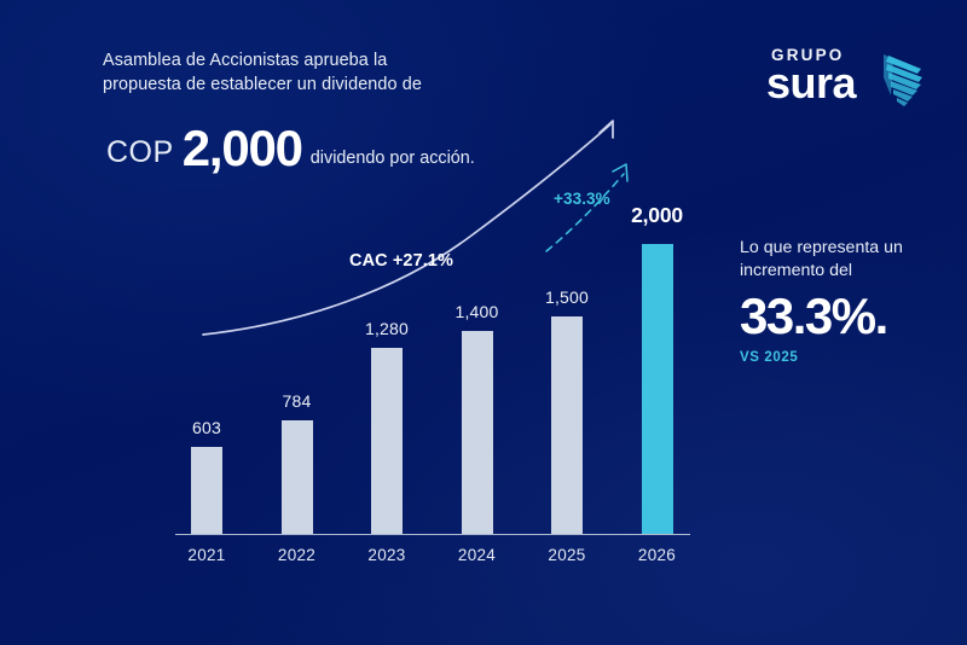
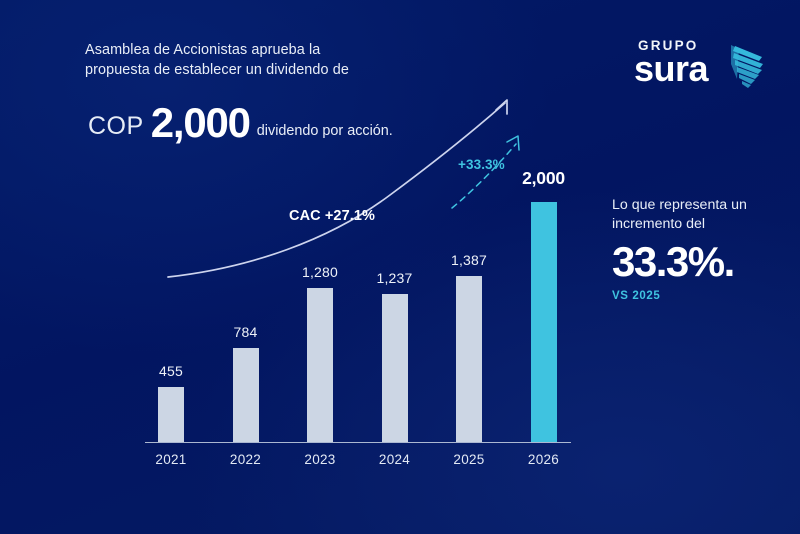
2021: 603 -> 455
2024: 1,400 -> 1,237
2025: 1,500 -> 1,387
